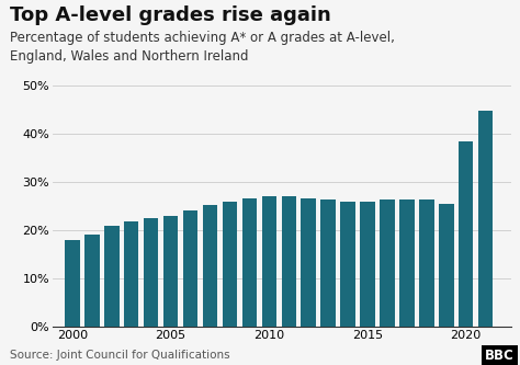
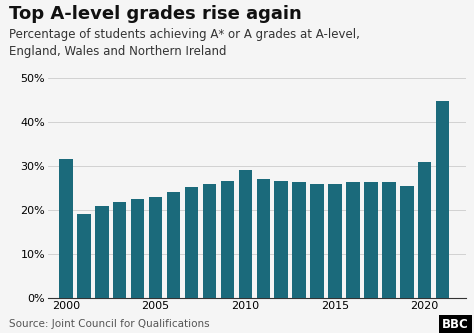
2000: 18.0% -> 31.5%
2010: 27.0% -> 29.0%
2020: 38.5% -> 31.0%
